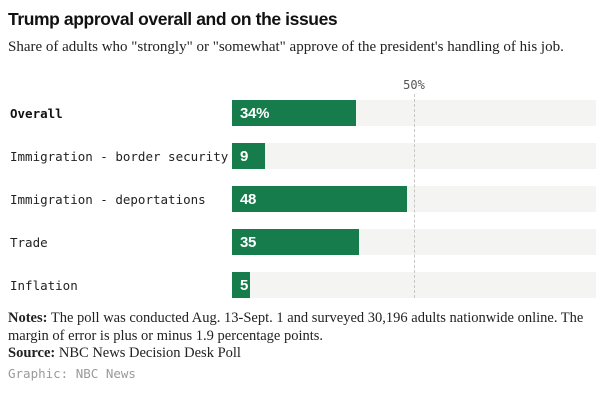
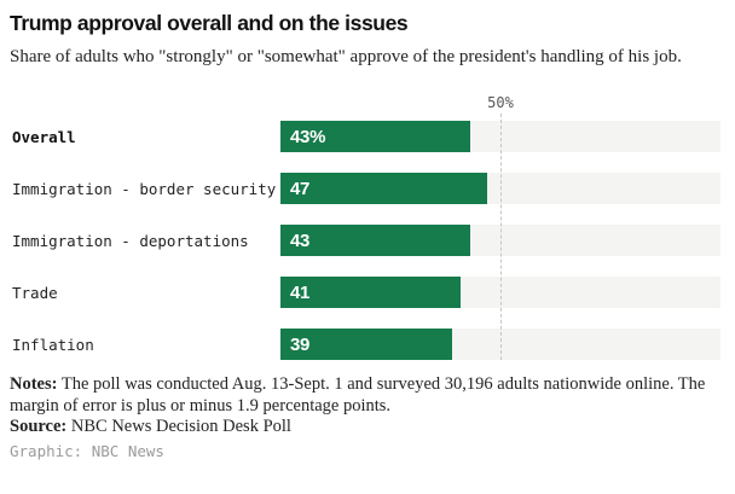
Overall: 34% -> 43%
Immigration - border security: 9 -> 47
Immigration - deportations: 48 -> 43
Trade: 35 -> 41
Inflation: 5 -> 39
